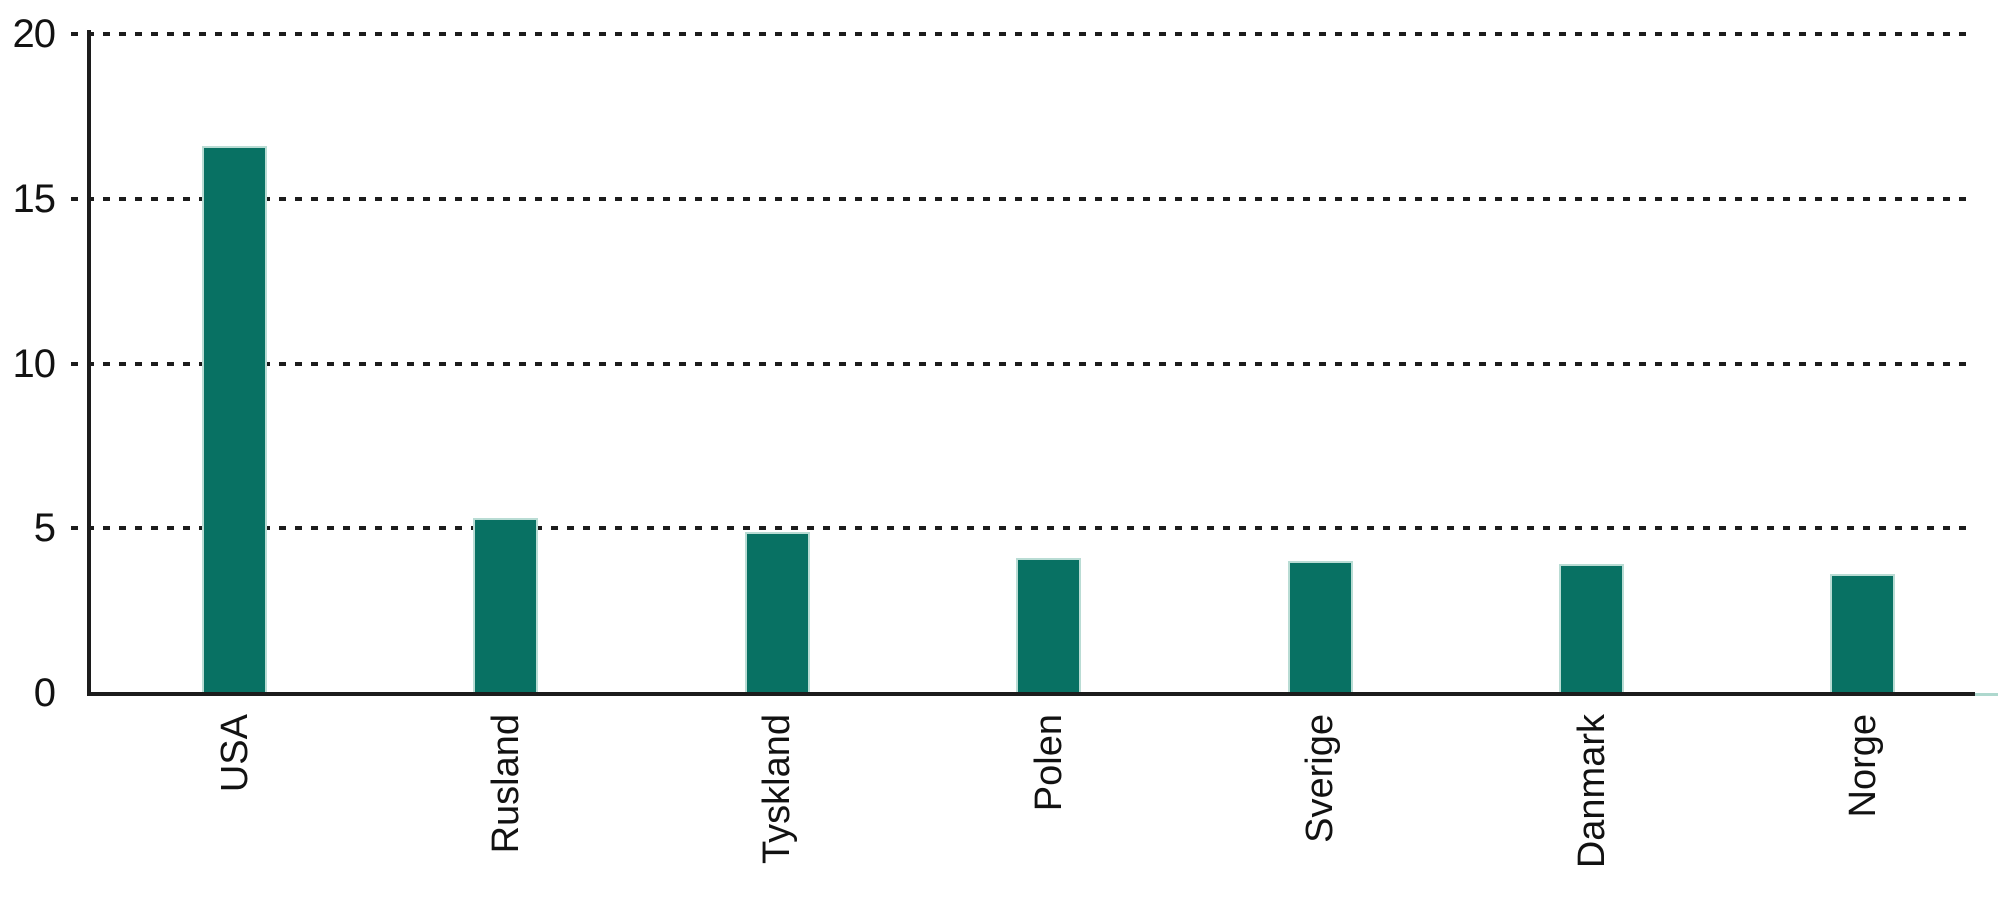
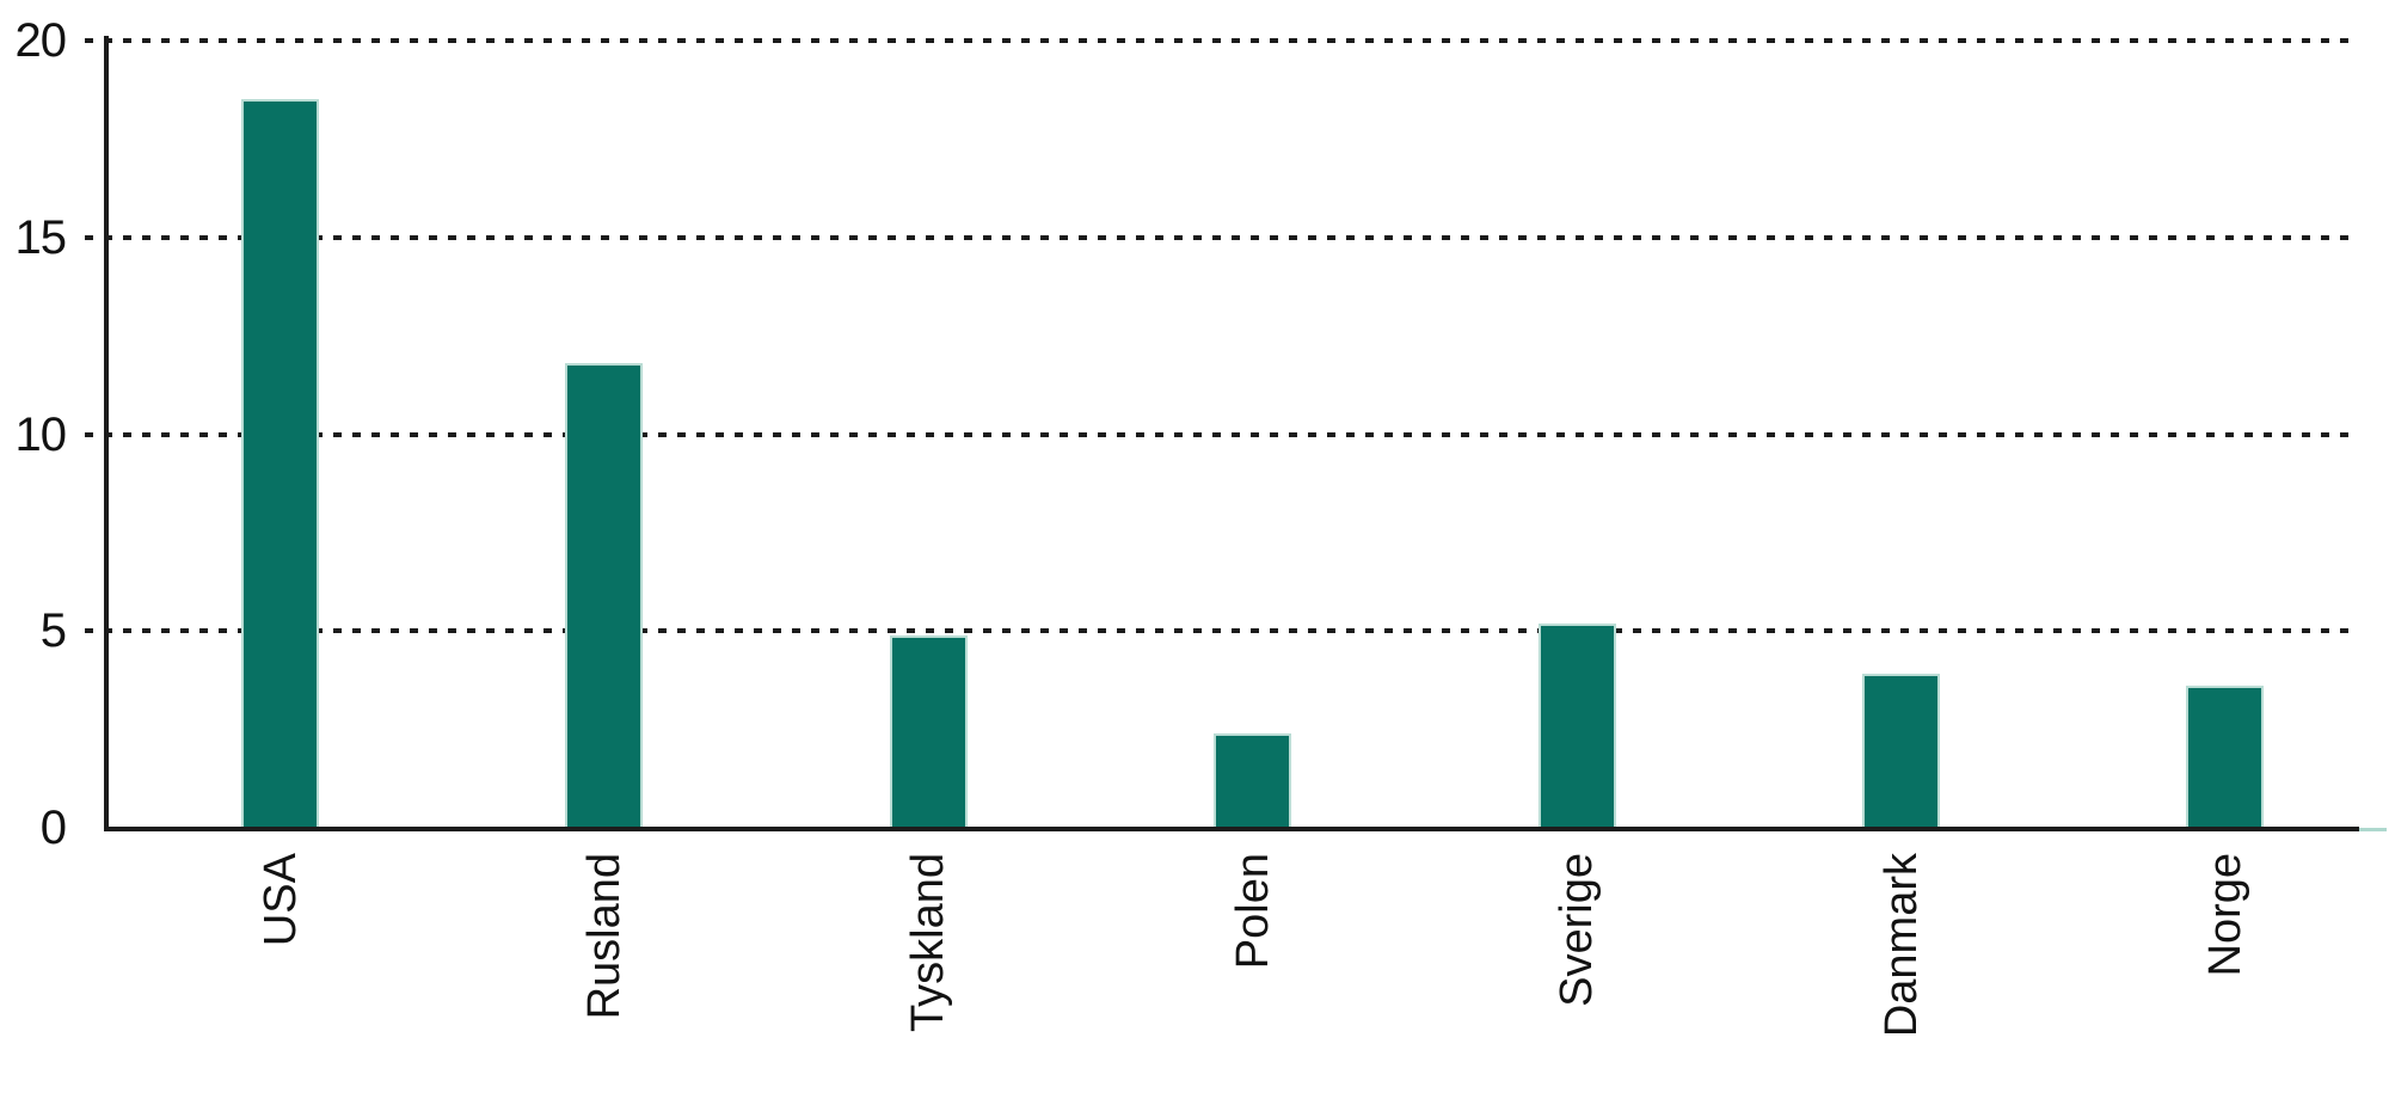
USA: 16.6 -> 18.5
Rusland: 5.3 -> 11.8
Polen: 4.1 -> 2.4
Sverige: 4.0 -> 5.2
